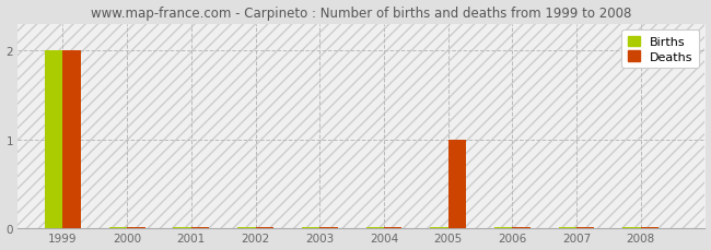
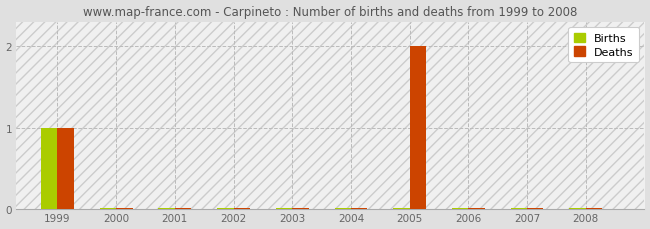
Births/1999: 2 -> 1
Deaths/1999: 2 -> 1
Deaths/2005: 1 -> 2
